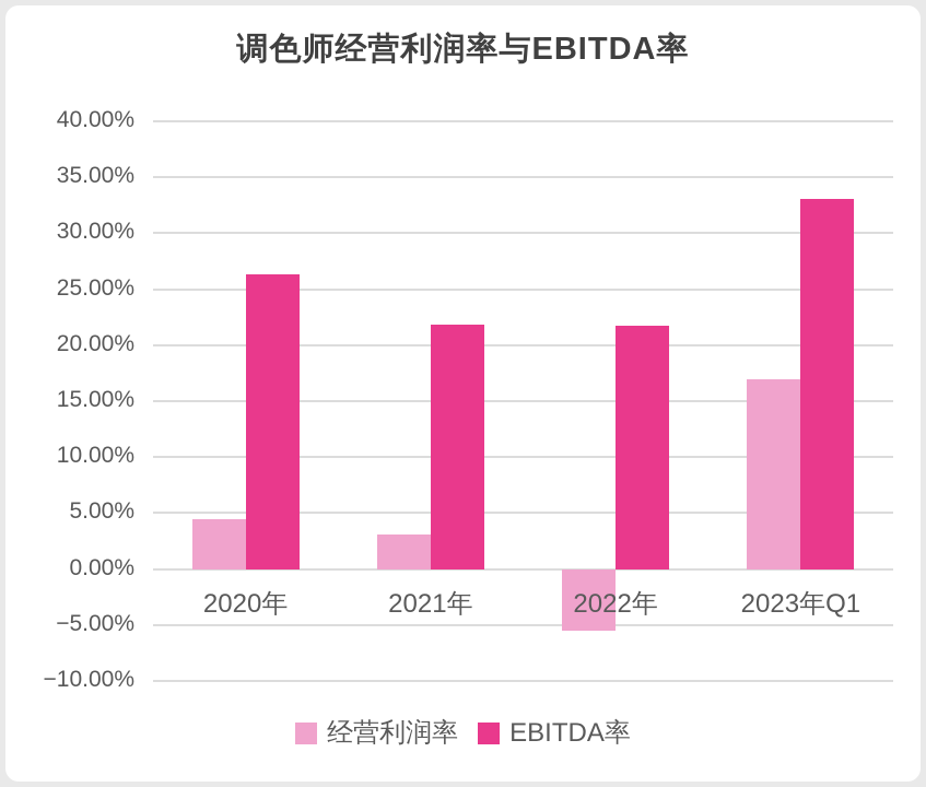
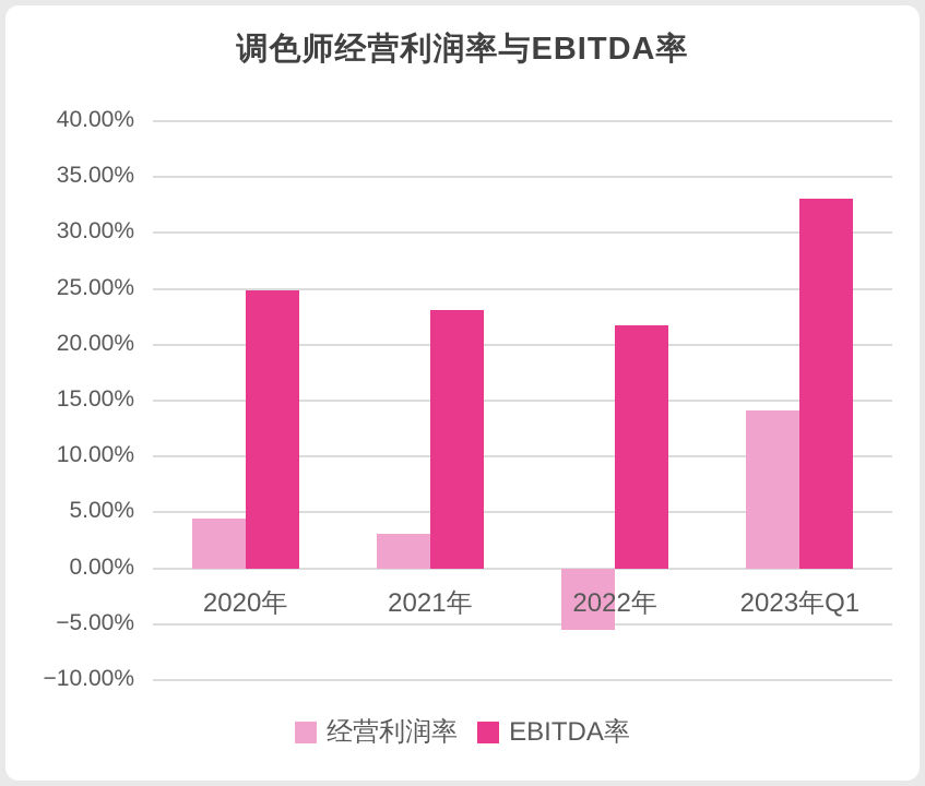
EBITDA率/2020年: 26.3% -> 24.9%
EBITDA率/2021年: 21.8% -> 23.1%
经营利润率/2023年Q1: 17.0% -> 14.1%
